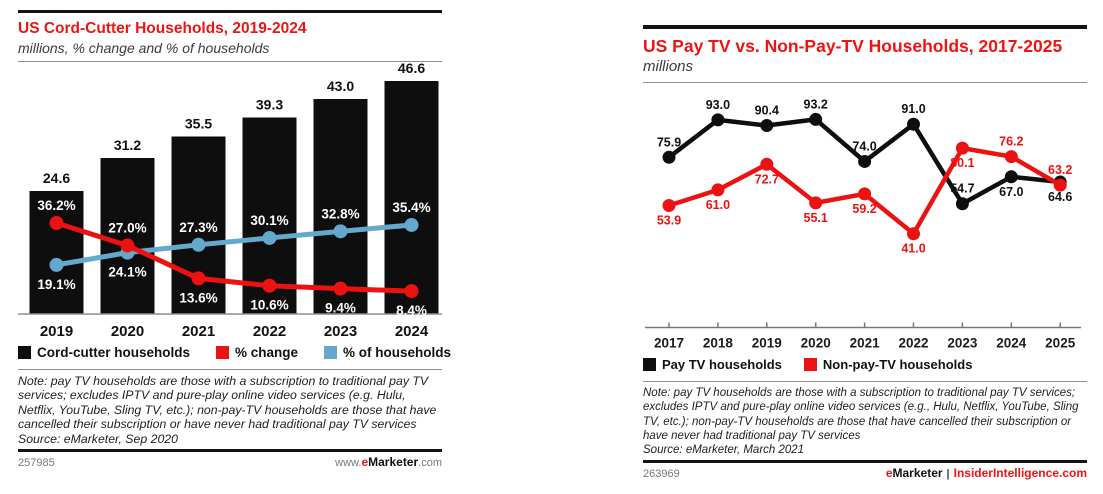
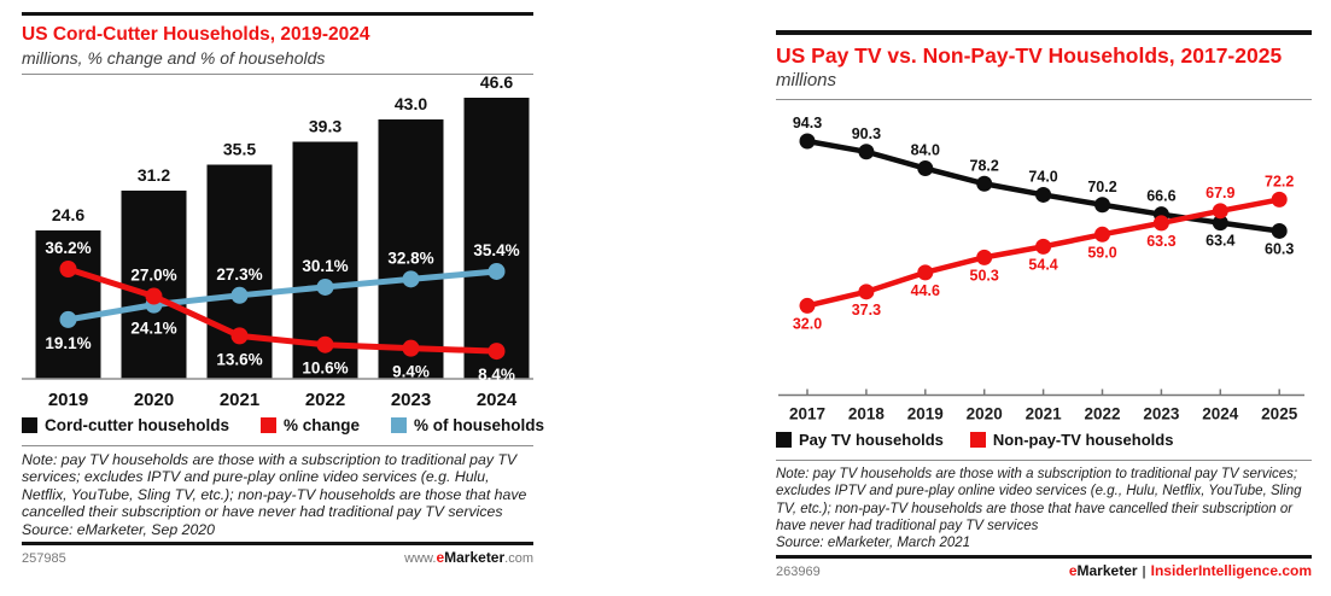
US Pay TV vs. Non-Pay-TV Households, 2017-2025/Pay TV households/2017: 75.9 -> 94.3
US Pay TV vs. Non-Pay-TV Households, 2017-2025/Non-pay-TV households/2017: 53.9 -> 32.0
US Pay TV vs. Non-Pay-TV Households, 2017-2025/Pay TV households/2018: 93.0 -> 90.3
US Pay TV vs. Non-Pay-TV Households, 2017-2025/Non-pay-TV households/2018: 61.0 -> 37.3
US Pay TV vs. Non-Pay-TV Households, 2017-2025/Pay TV households/2019: 90.4 -> 84.0
US Pay TV vs. Non-Pay-TV Households, 2017-2025/Non-pay-TV households/2019: 72.7 -> 44.6
US Pay TV vs. Non-Pay-TV Households, 2017-2025/Pay TV households/2020: 93.2 -> 78.2
US Pay TV vs. Non-Pay-TV Households, 2017-2025/Non-pay-TV households/2020: 55.1 -> 50.3
US Pay TV vs. Non-Pay-TV Households, 2017-2025/Non-pay-TV households/2021: 59.2 -> 54.4
US Pay TV vs. Non-Pay-TV Households, 2017-2025/Pay TV households/2022: 91.0 -> 70.2
US Pay TV vs. Non-Pay-TV Households, 2017-2025/Non-pay-TV households/2022: 41.0 -> 59.0
US Pay TV vs. Non-Pay-TV Households, 2017-2025/Pay TV households/2023: 54.7 -> 66.6
US Pay TV vs. Non-Pay-TV Households, 2017-2025/Non-pay-TV households/2023: 80.1 -> 63.3
US Pay TV vs. Non-Pay-TV Households, 2017-2025/Pay TV households/2024: 67.0 -> 63.4
US Pay TV vs. Non-Pay-TV Households, 2017-2025/Non-pay-TV households/2024: 76.2 -> 67.9
US Pay TV vs. Non-Pay-TV Households, 2017-2025/Pay TV households/2025: 64.6 -> 60.3
US Pay TV vs. Non-Pay-TV Households, 2017-2025/Non-pay-TV households/2025: 63.2 -> 72.2
